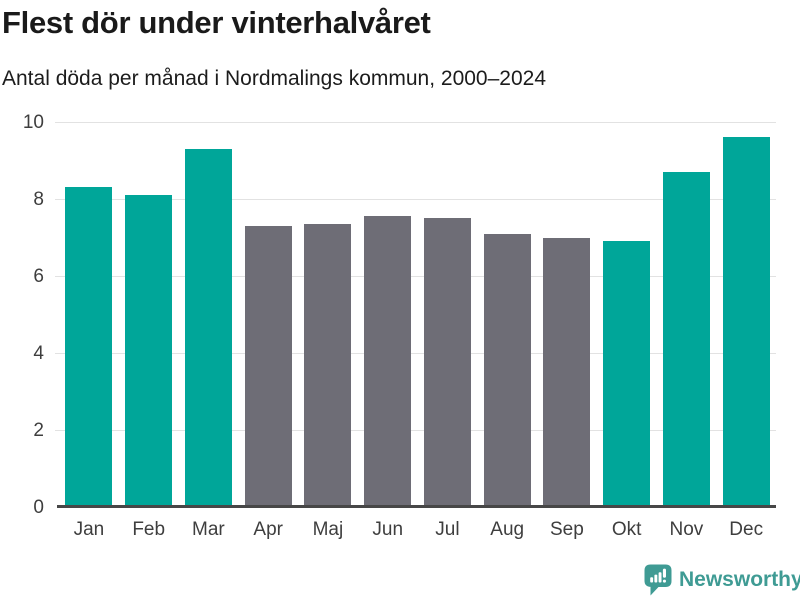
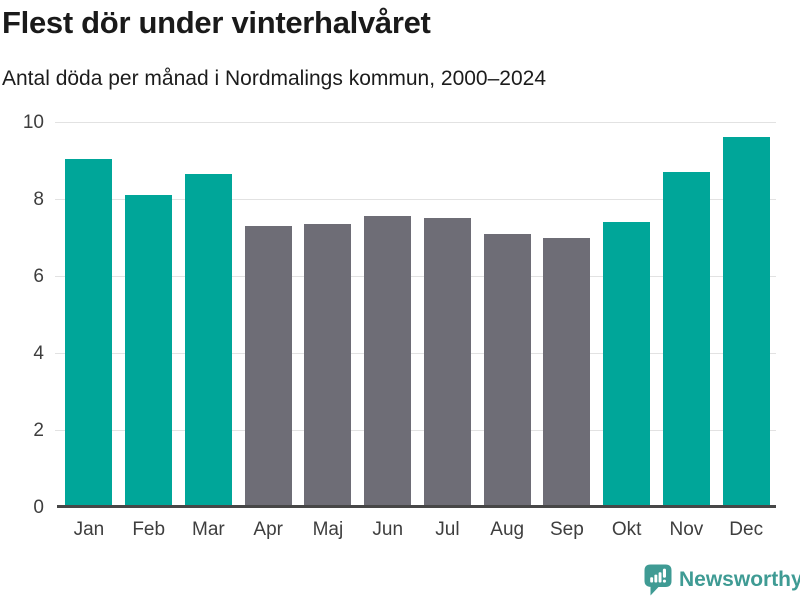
Jan: 8.3 -> 9.1
Mar: 9.3 -> 8.7
Okt: 6.9 -> 7.4
